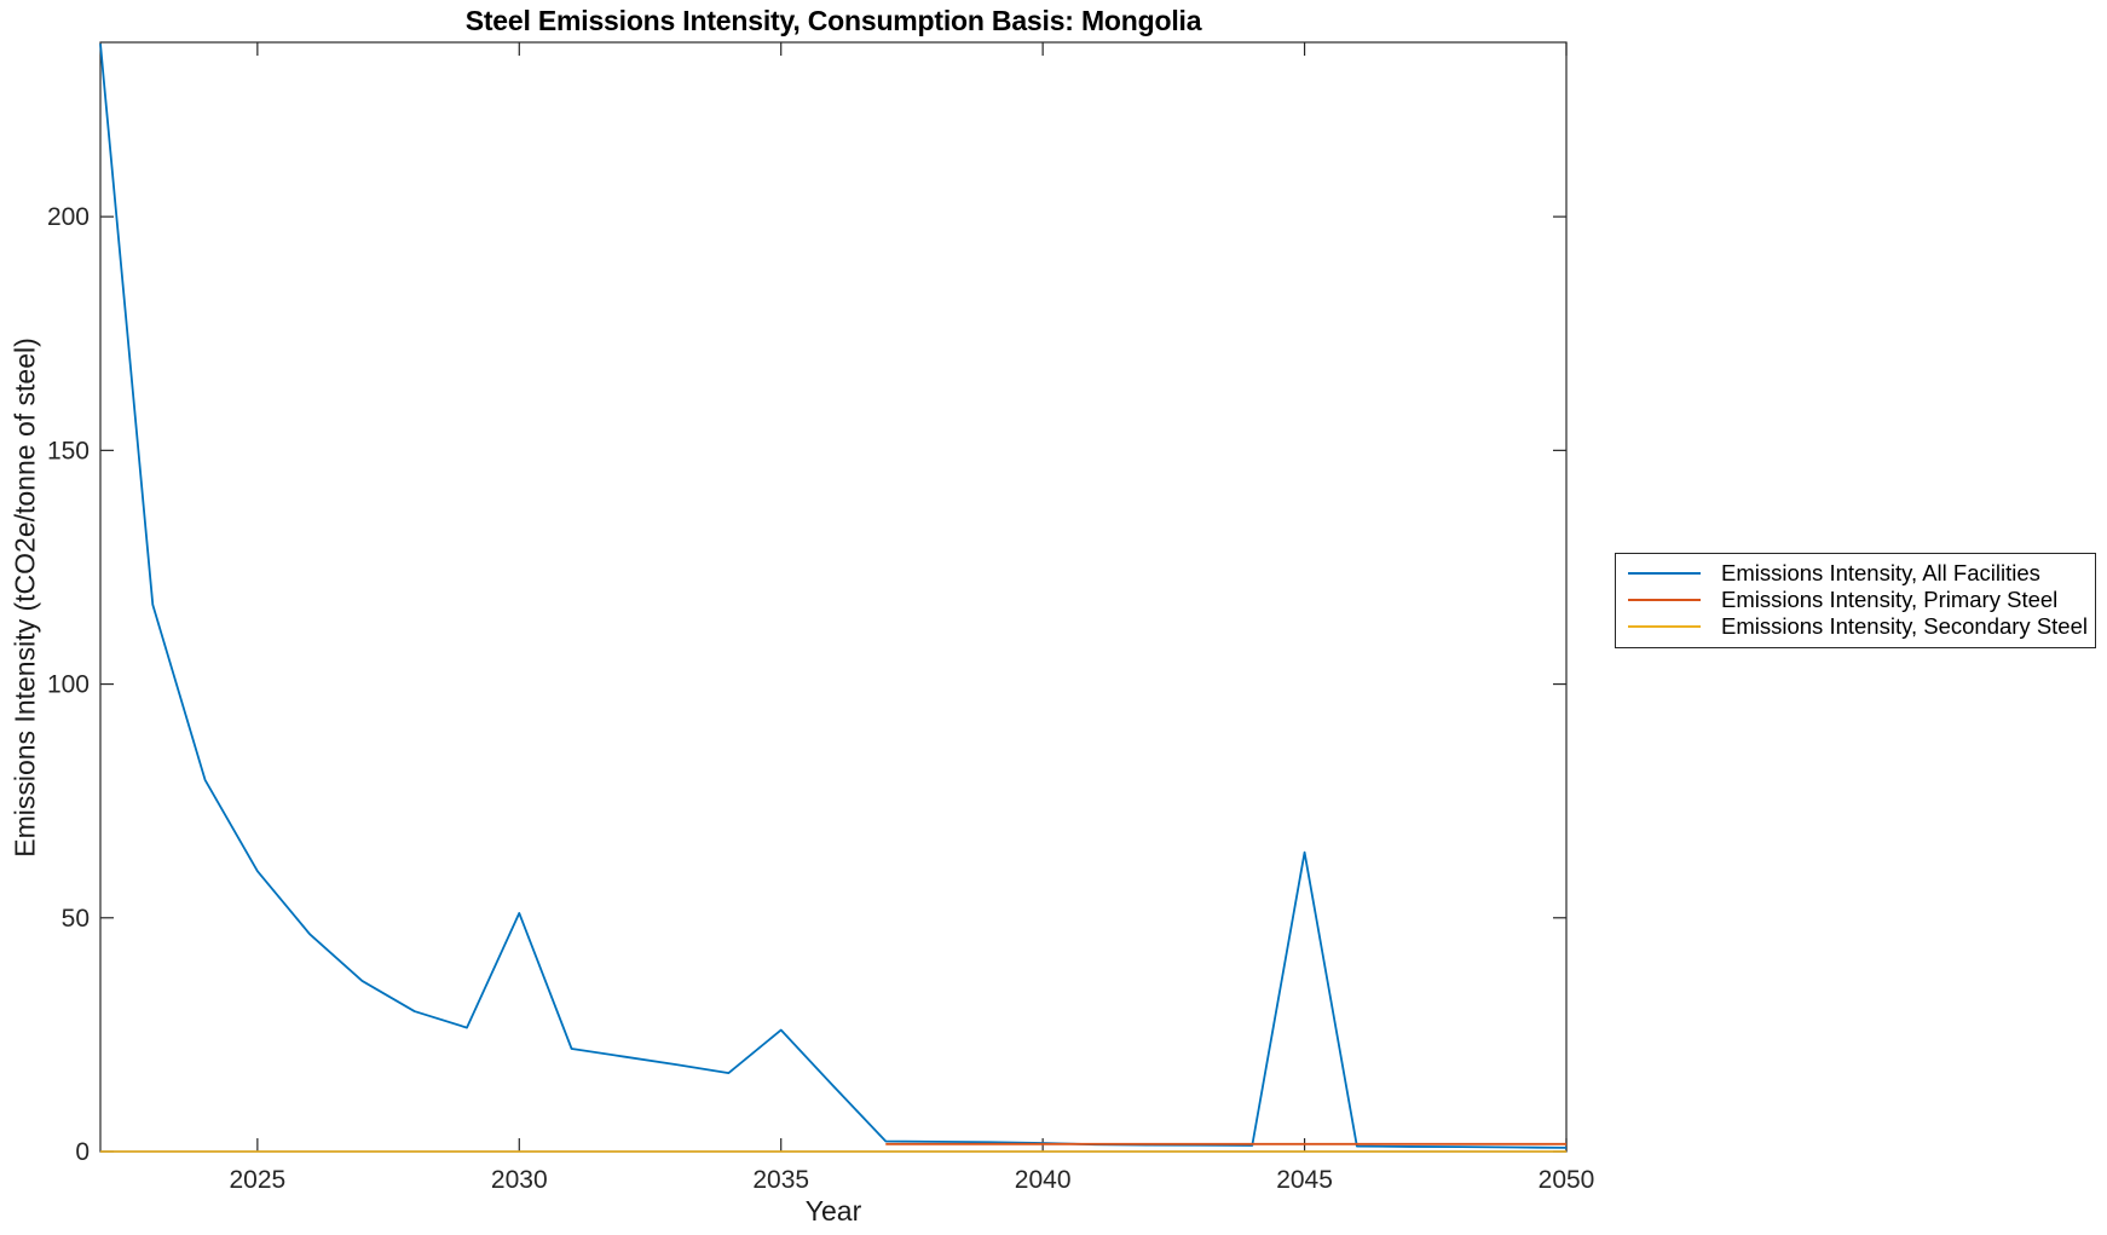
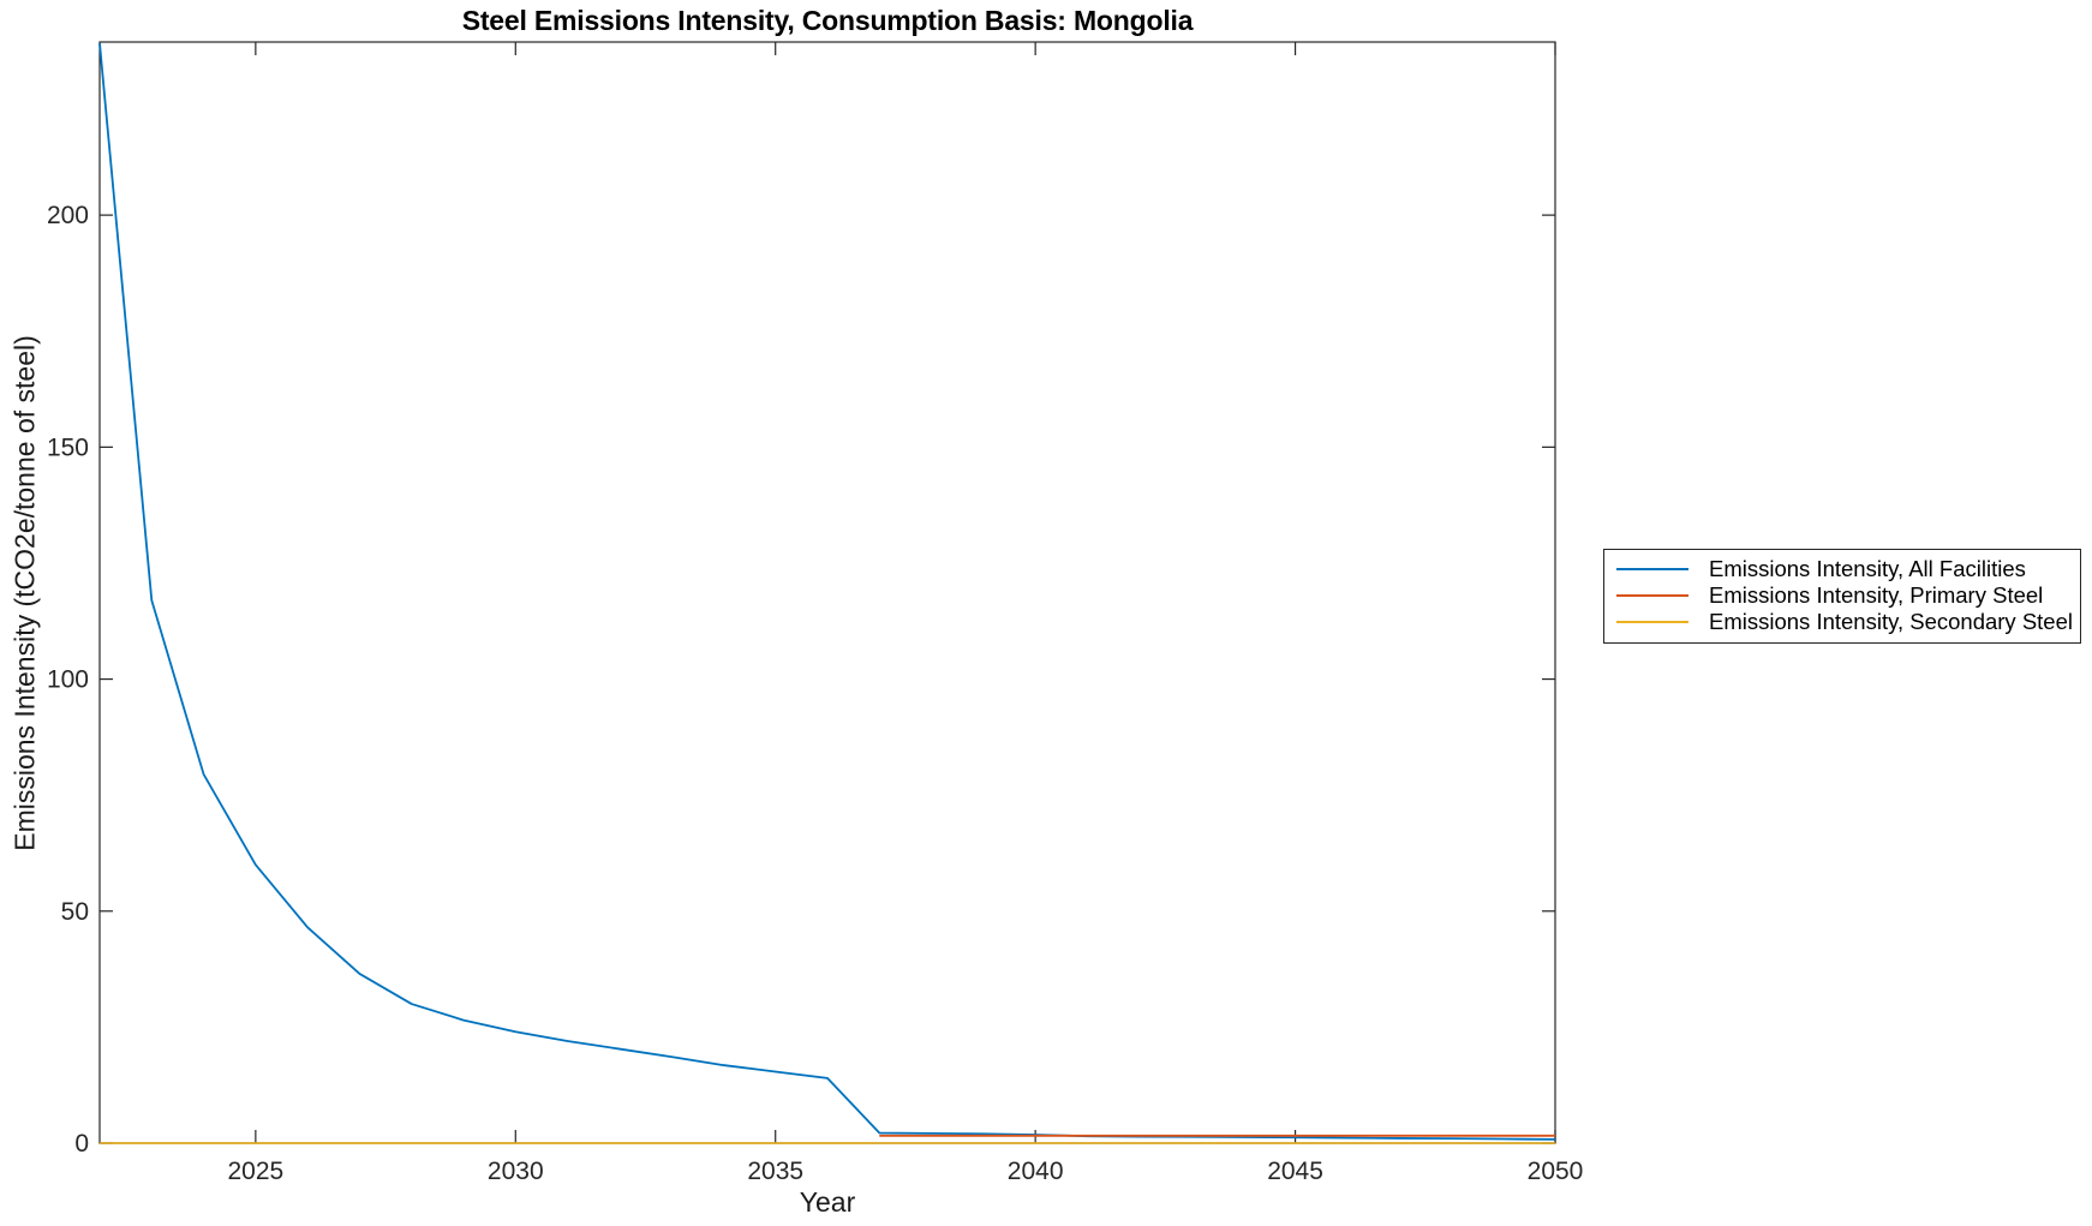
Emissions Intensity, All Facilities/2030: 51 -> 24
Emissions Intensity, All Facilities/2035: 26 -> 15
Emissions Intensity, All Facilities/2045: 64 -> 1
